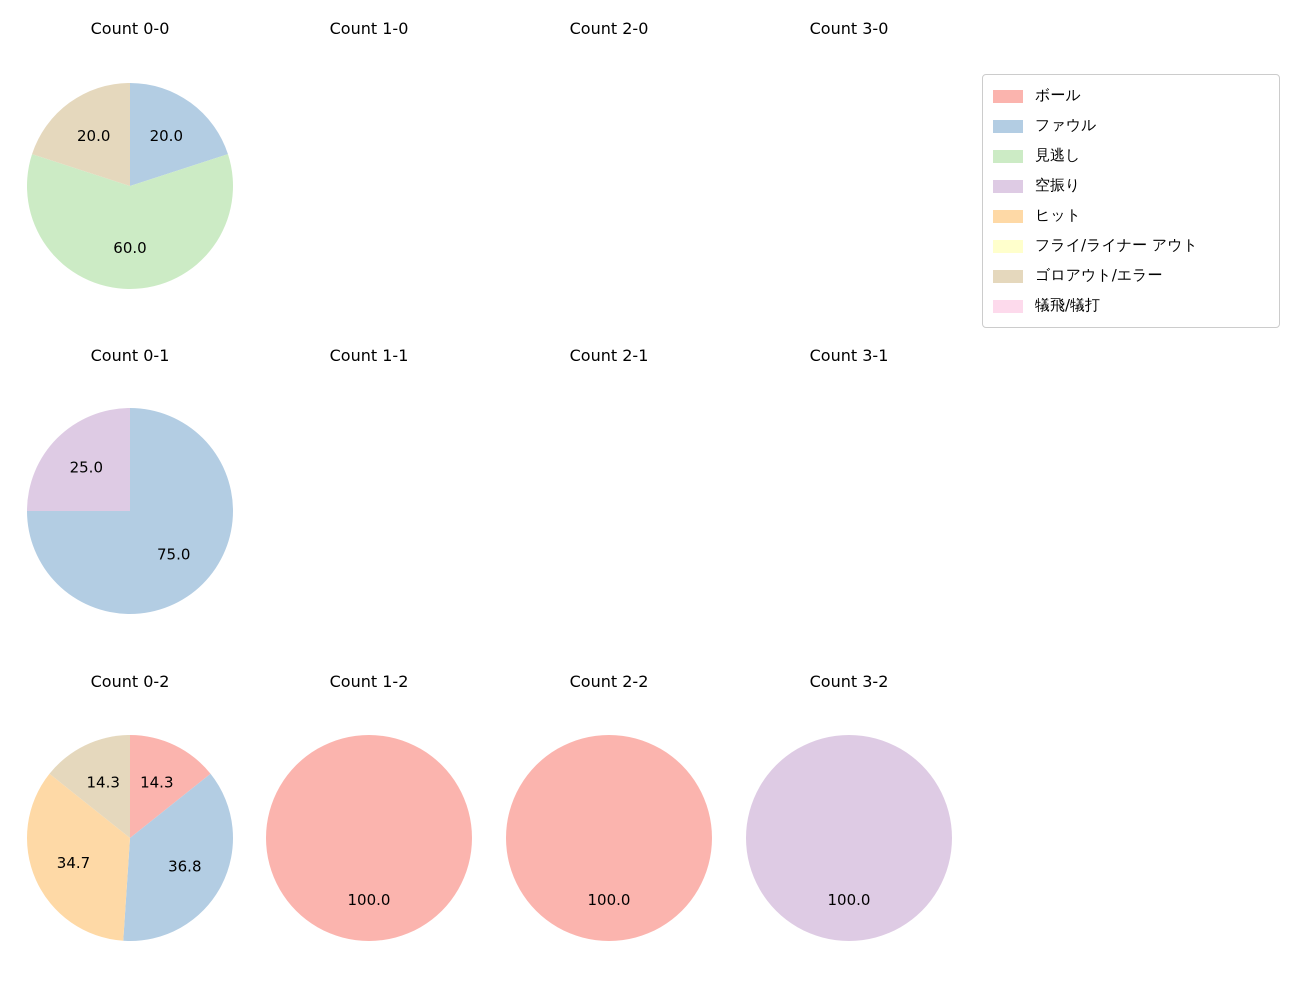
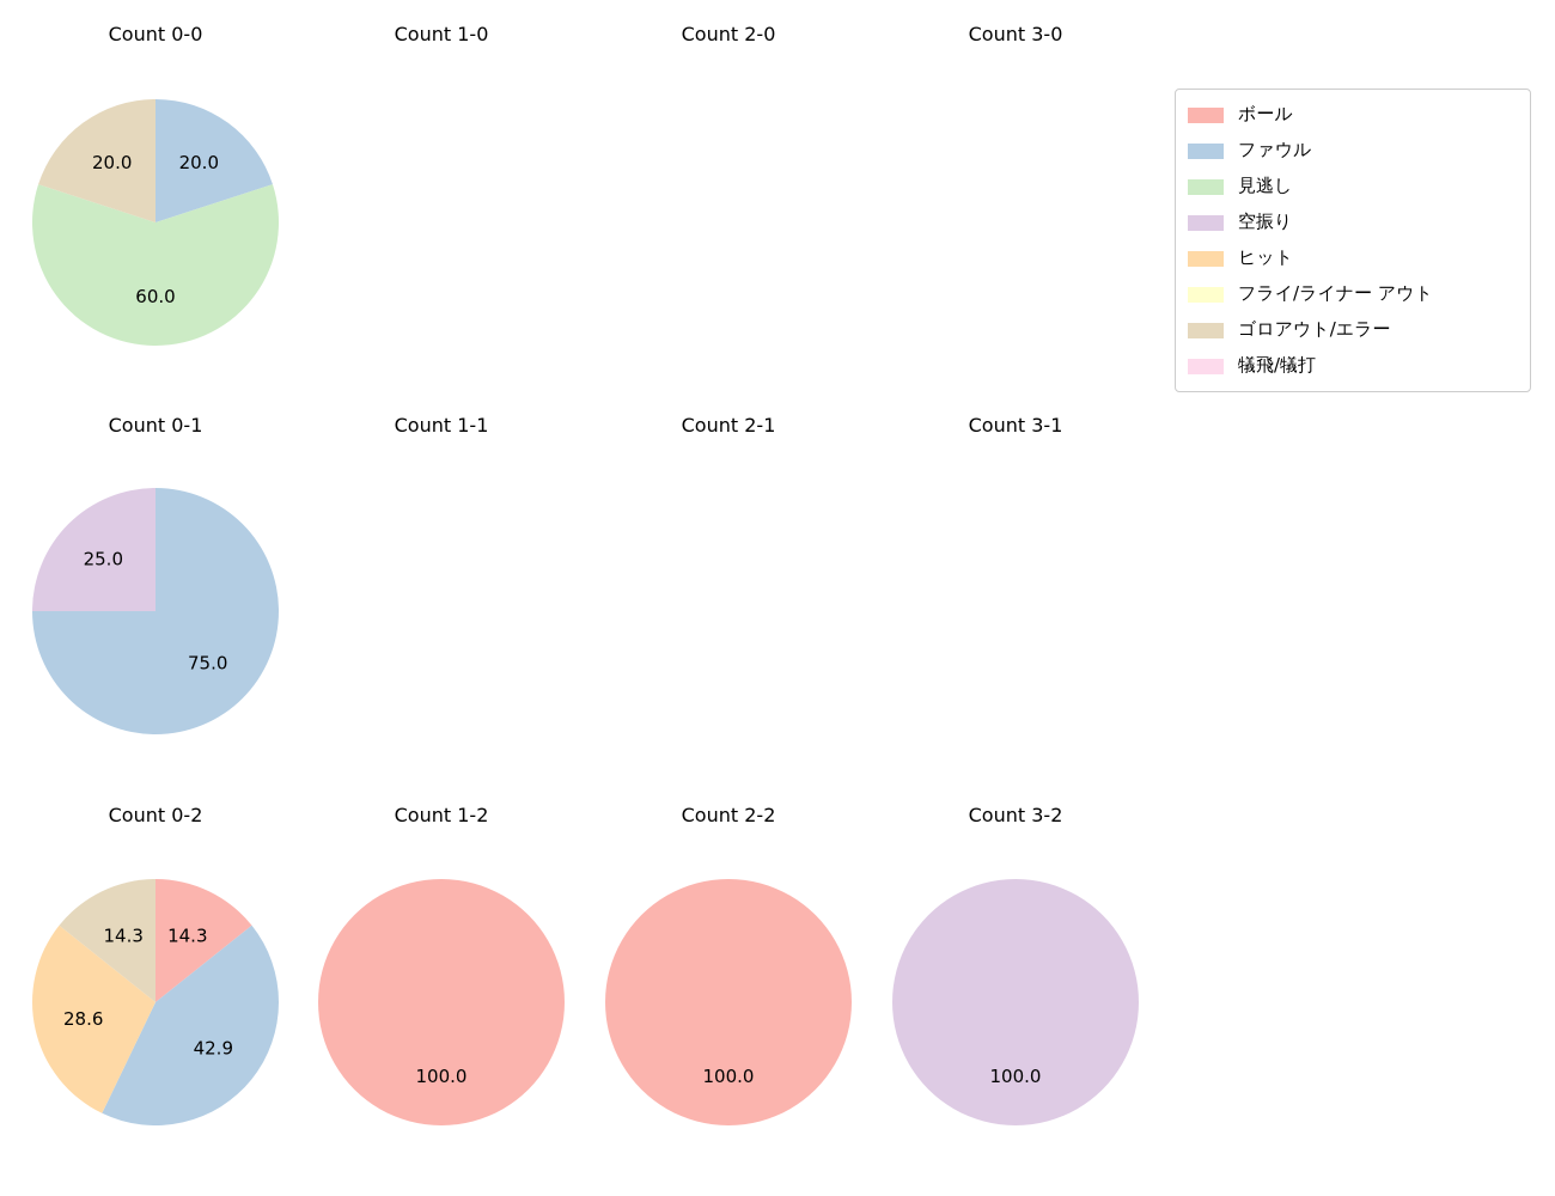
Count 0-2/ファウル: 36.8 -> 42.9
Count 0-2/ヒット: 34.7 -> 28.6
